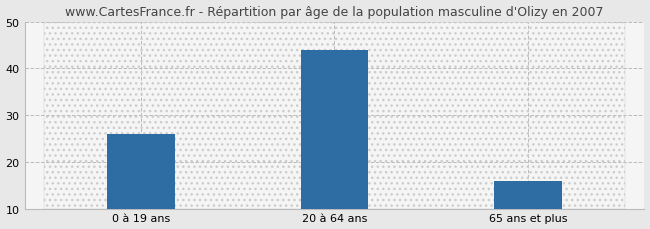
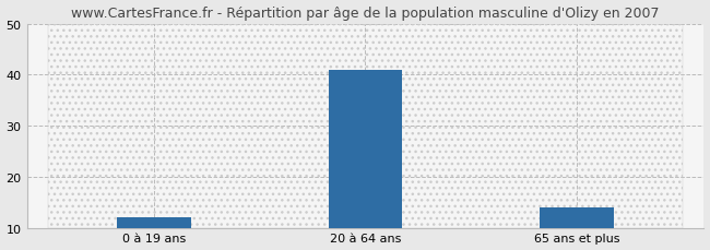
0 à 19 ans: 26 -> 12
20 à 64 ans: 44 -> 41
65 ans et plus: 16 -> 14
